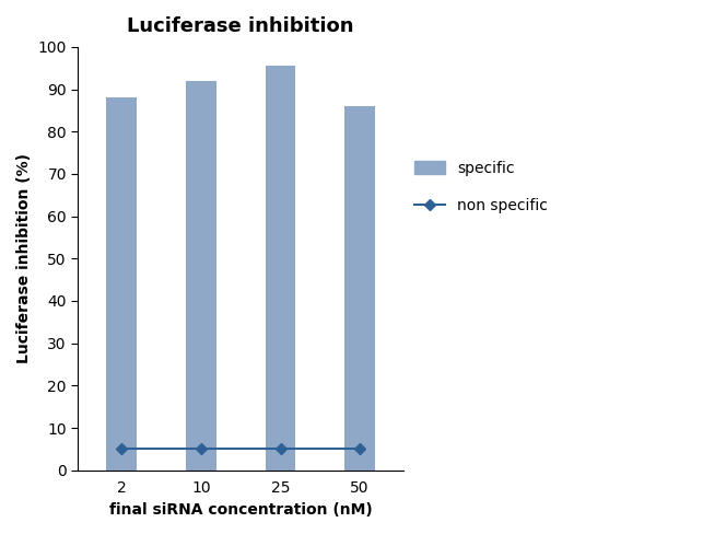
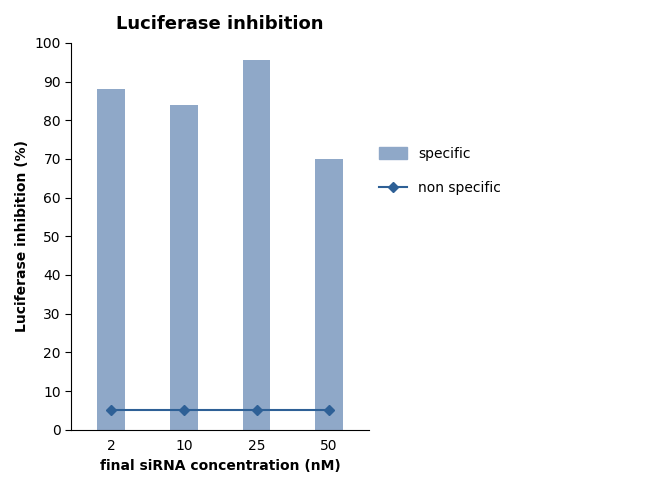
specific/10: 92.0 -> 84.0
specific/50: 86.0 -> 70.0
